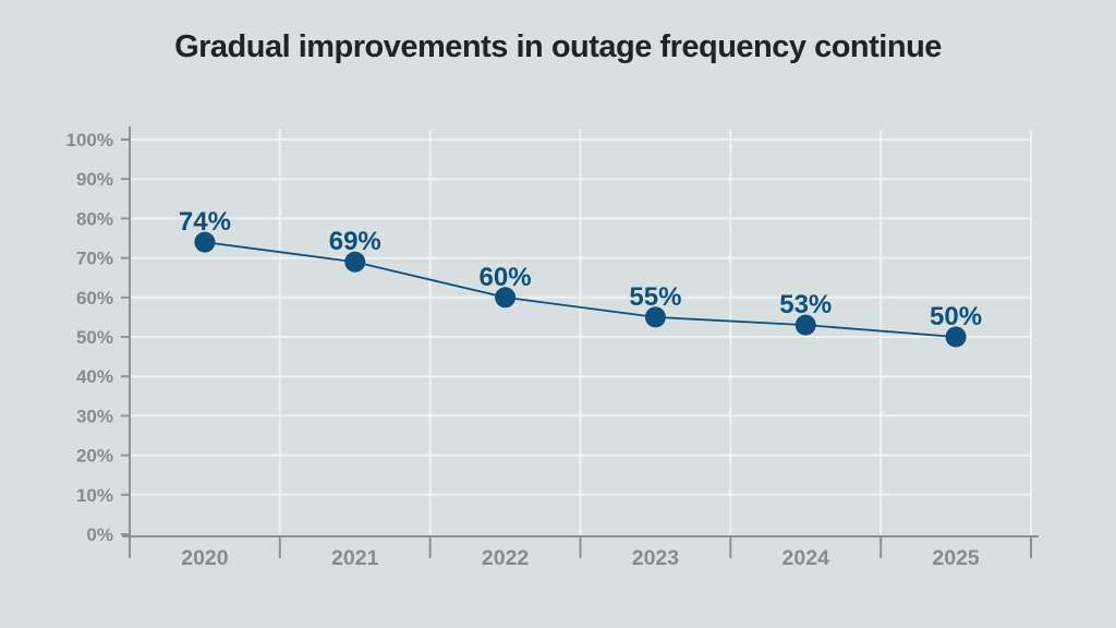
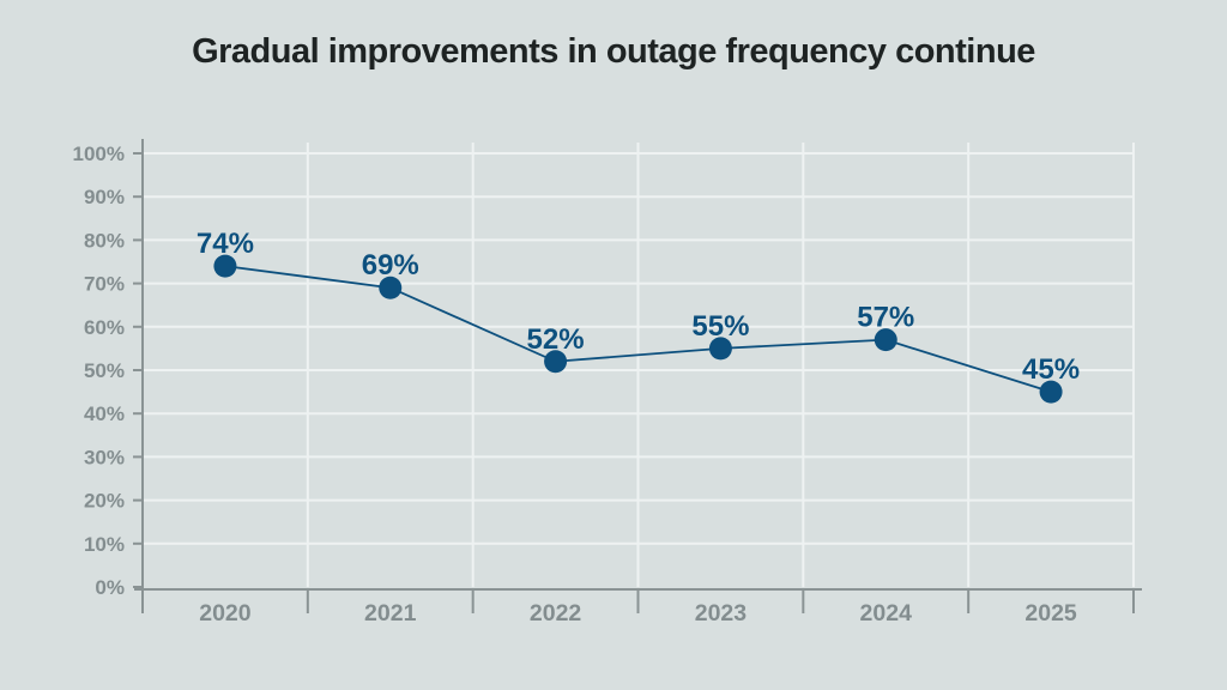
2022: 60% -> 52%
2024: 53% -> 57%
2025: 50% -> 45%
